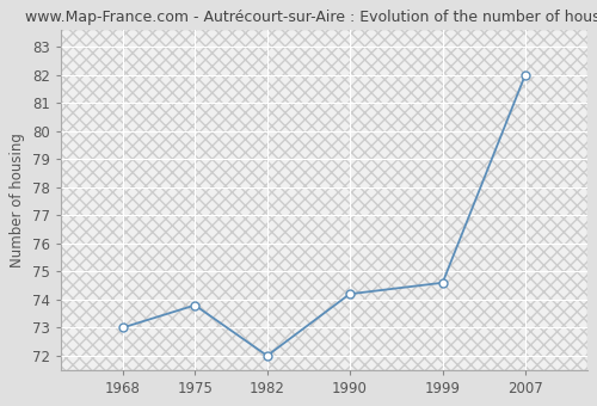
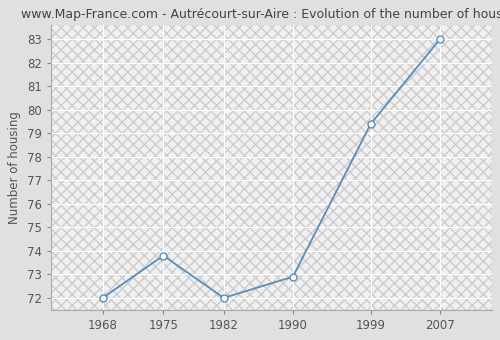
1968: 73.0 -> 72.0
1990: 74.2 -> 72.9
1999: 74.6 -> 79.4
2007: 82.0 -> 83.0
